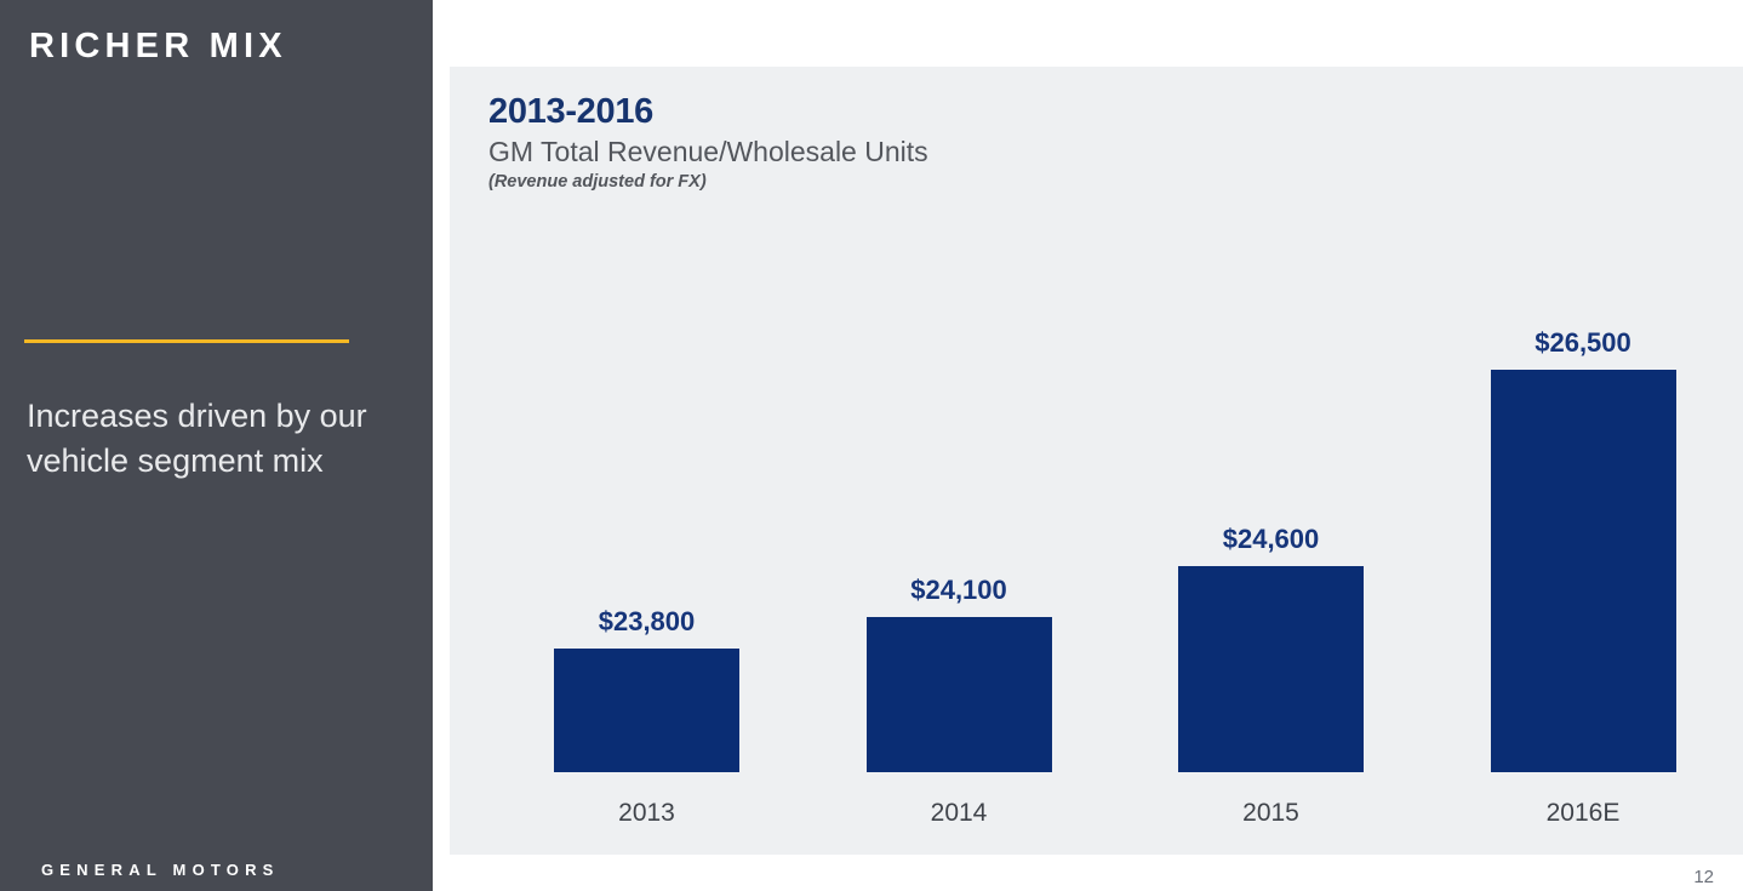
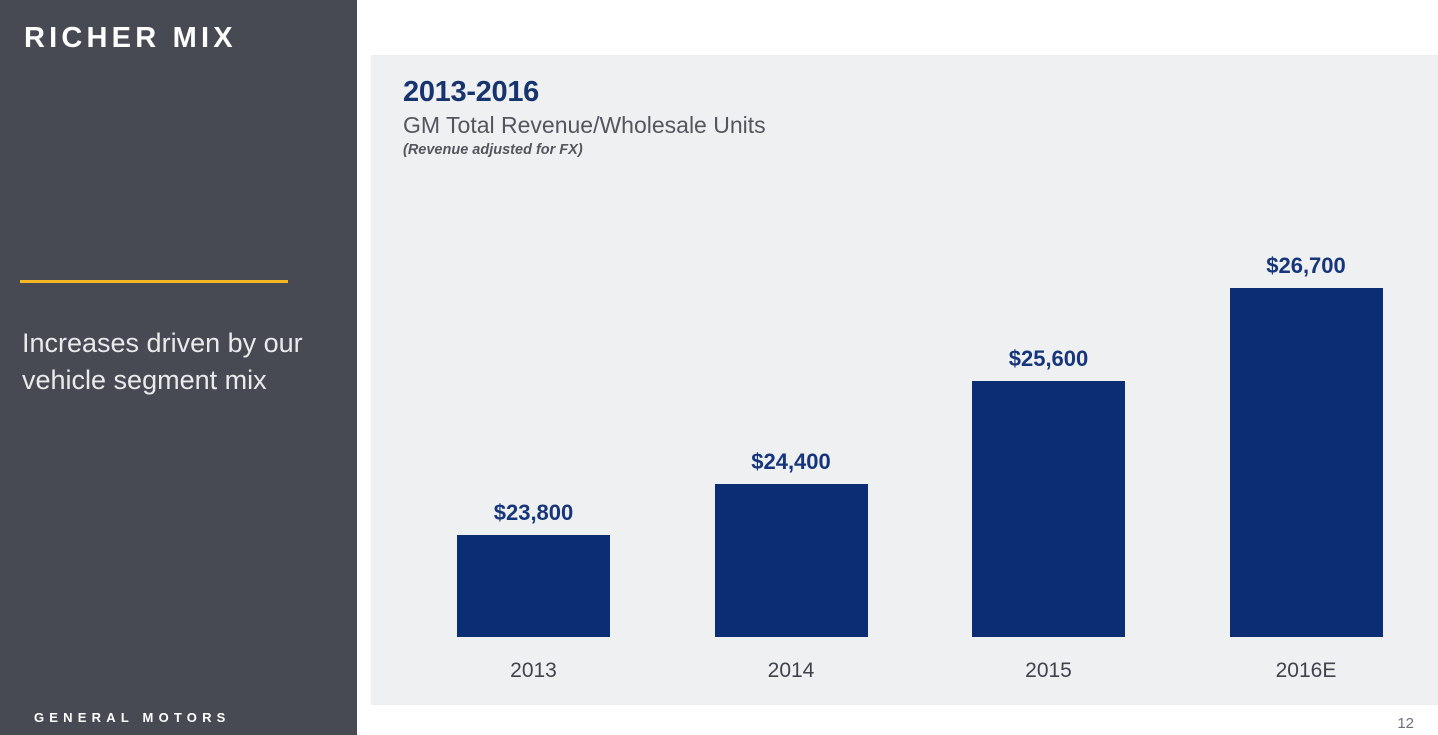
2014: $24,100 -> $24,400
2015: $24,600 -> $25,600
2016E: $26,500 -> $26,700
